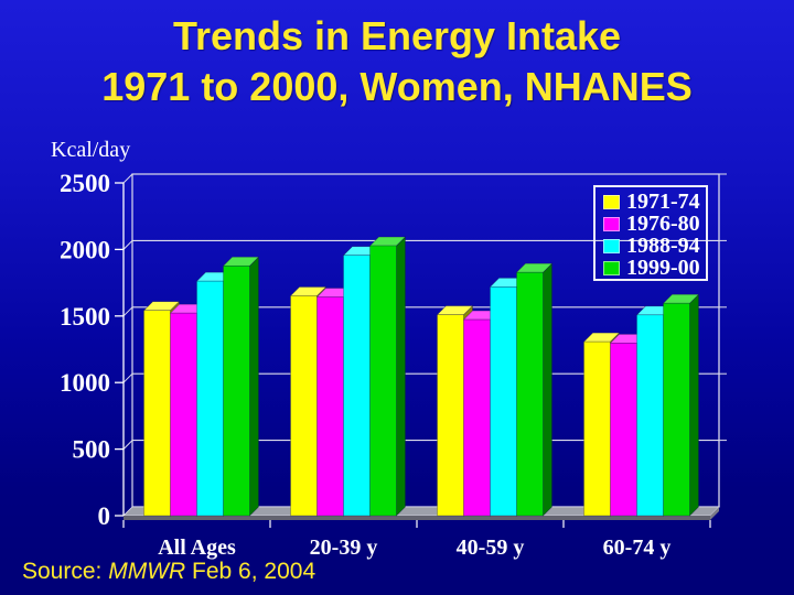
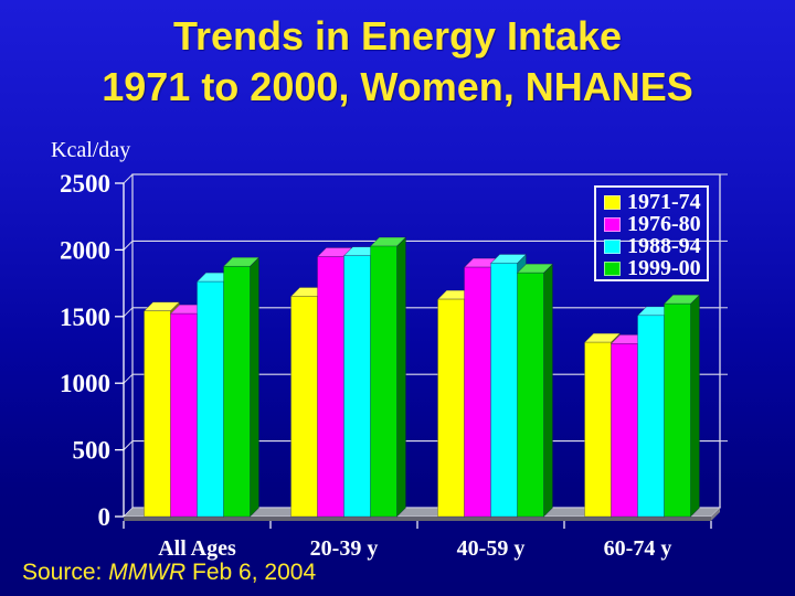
1976-80/20-39 y: 1640 -> 1950
1971-74/40-59 y: 1510 -> 1630
1976-80/40-59 y: 1470 -> 1870
1988-94/40-59 y: 1720 -> 1900
